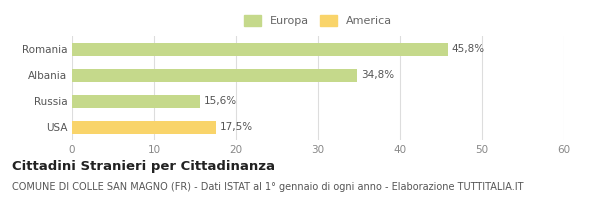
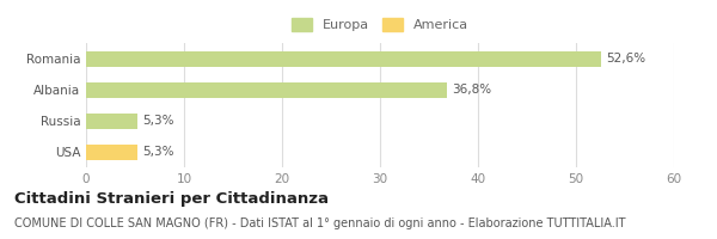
Romania: 45,8% -> 52,6%
Albania: 34,8% -> 36,8%
Russia: 15,6% -> 5,3%
USA: 17,5% -> 5,3%
